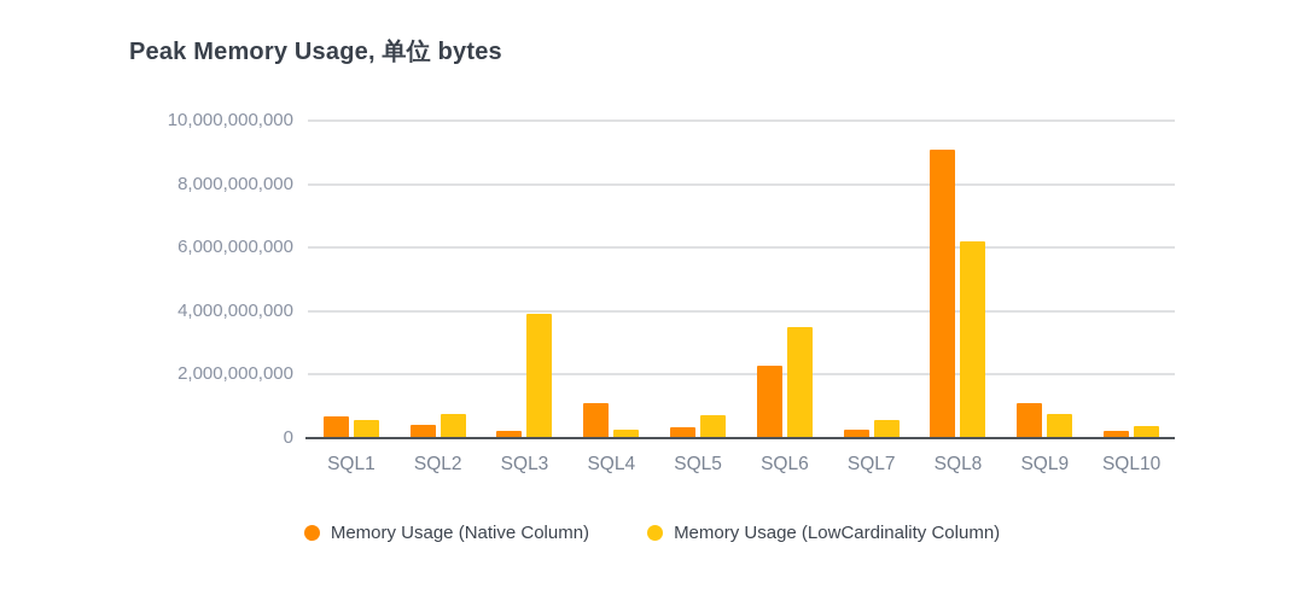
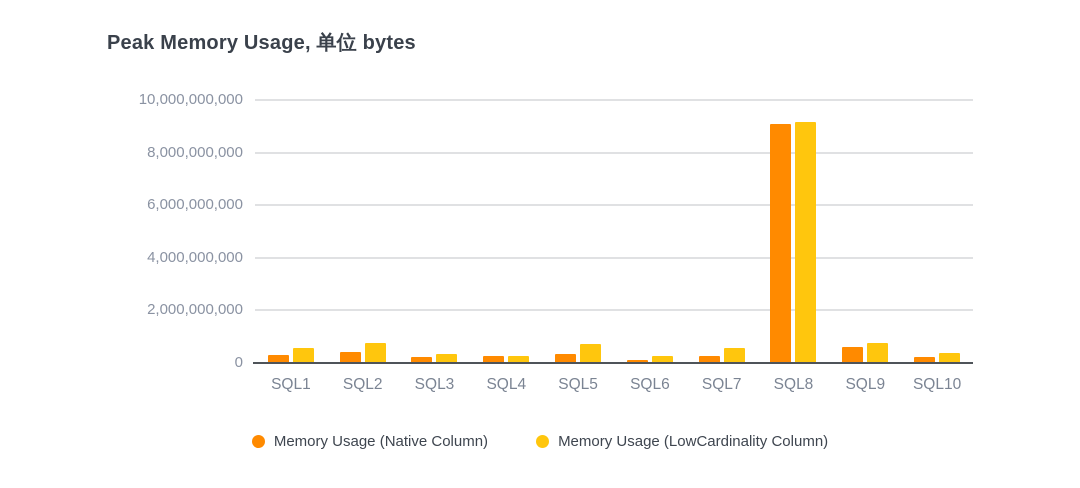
Memory Usage (Native Column)/SQL1: 700000000 -> 300000000
Memory Usage (LowCardinality Column)/SQL3: 3900000000 -> 400000000
Memory Usage (Native Column)/SQL4: 1100000000 -> 300000000
Memory Usage (Native Column)/SQL6: 2300000000 -> 100000000
Memory Usage (LowCardinality Column)/SQL6: 3500000000 -> 300000000
Memory Usage (LowCardinality Column)/SQL8: 6200000000 -> 9200000000
Memory Usage (Native Column)/SQL9: 1100000000 -> 600000000
